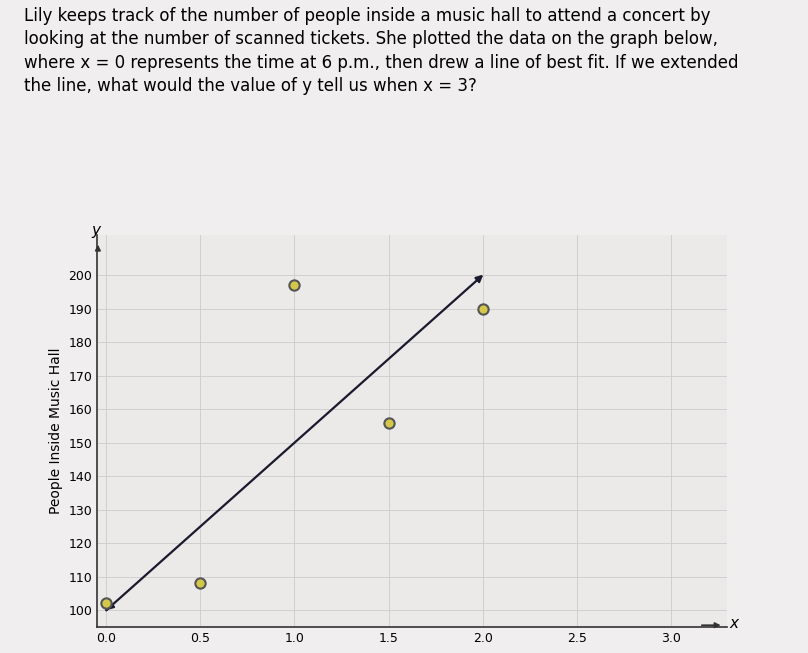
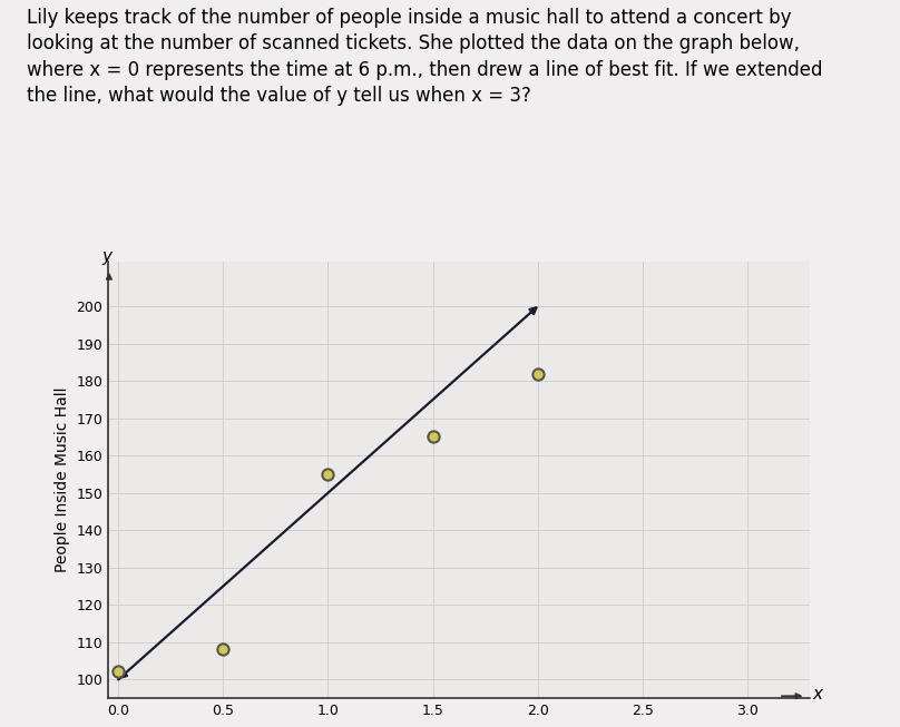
1.0: 197 -> 155
1.5: 156 -> 165
2.0: 190 -> 182
